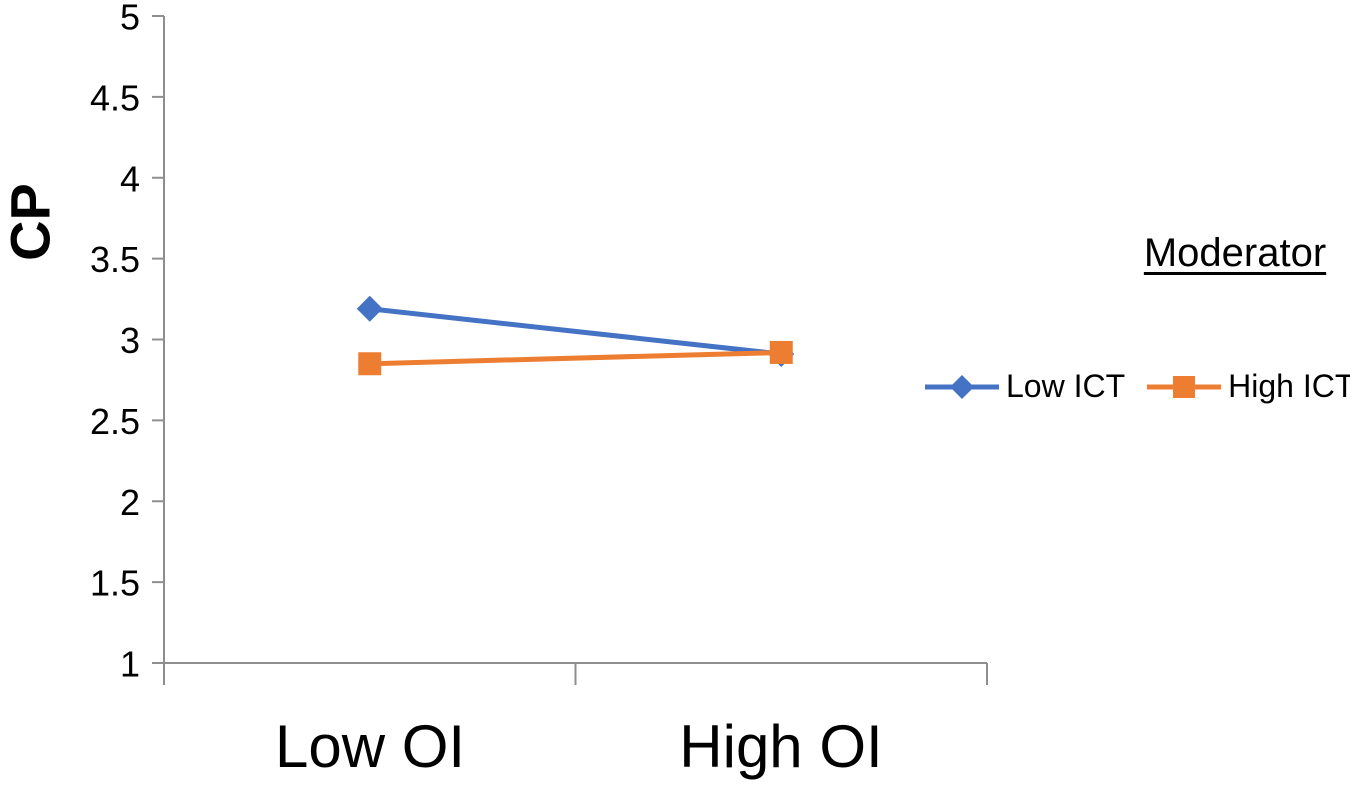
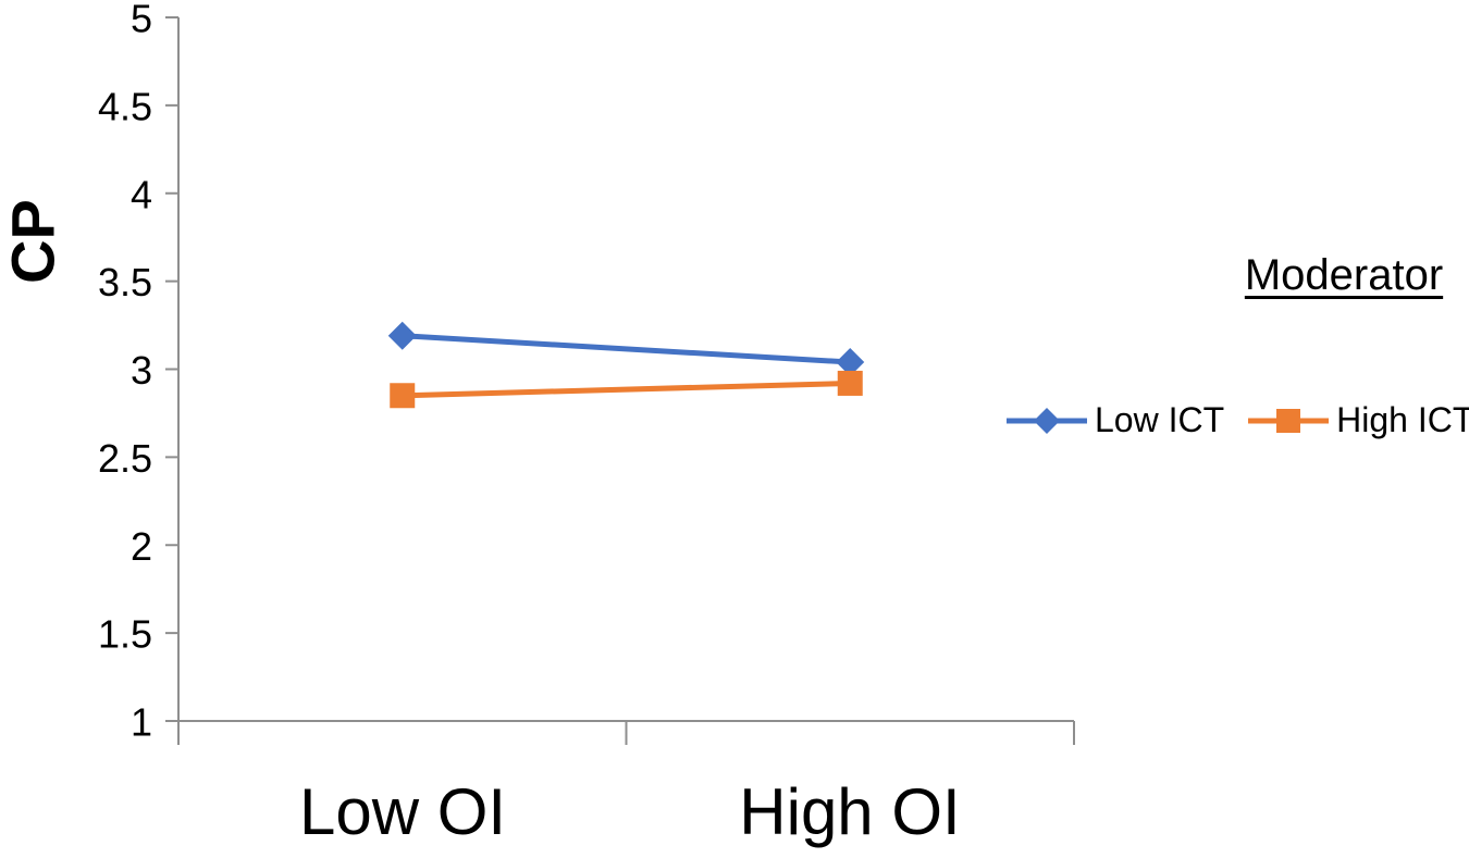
Low ICT/High OI: 2.91 -> 3.04
